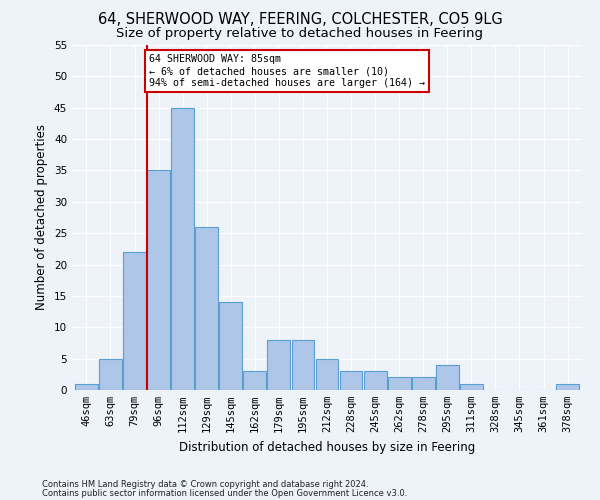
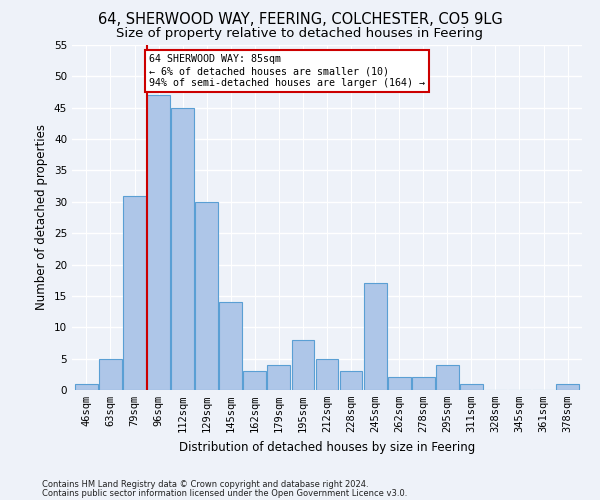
79sqm: 22 -> 31
96sqm: 35 -> 47
129sqm: 26 -> 30
179sqm: 8 -> 4
245sqm: 3 -> 17
